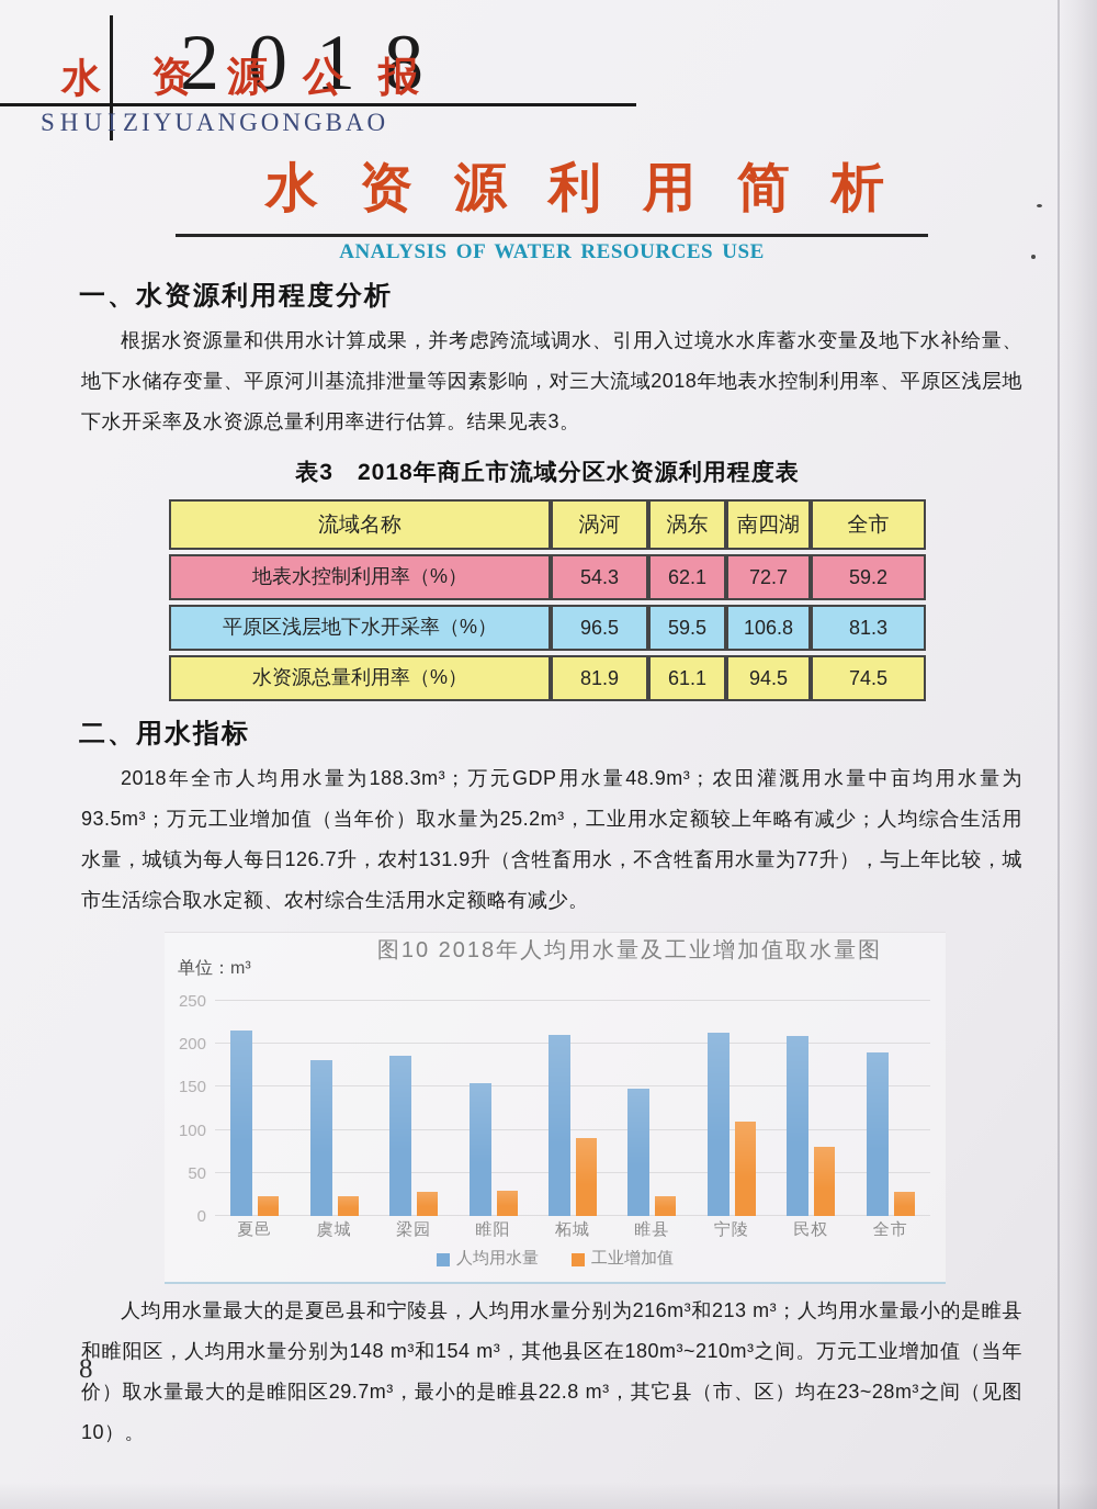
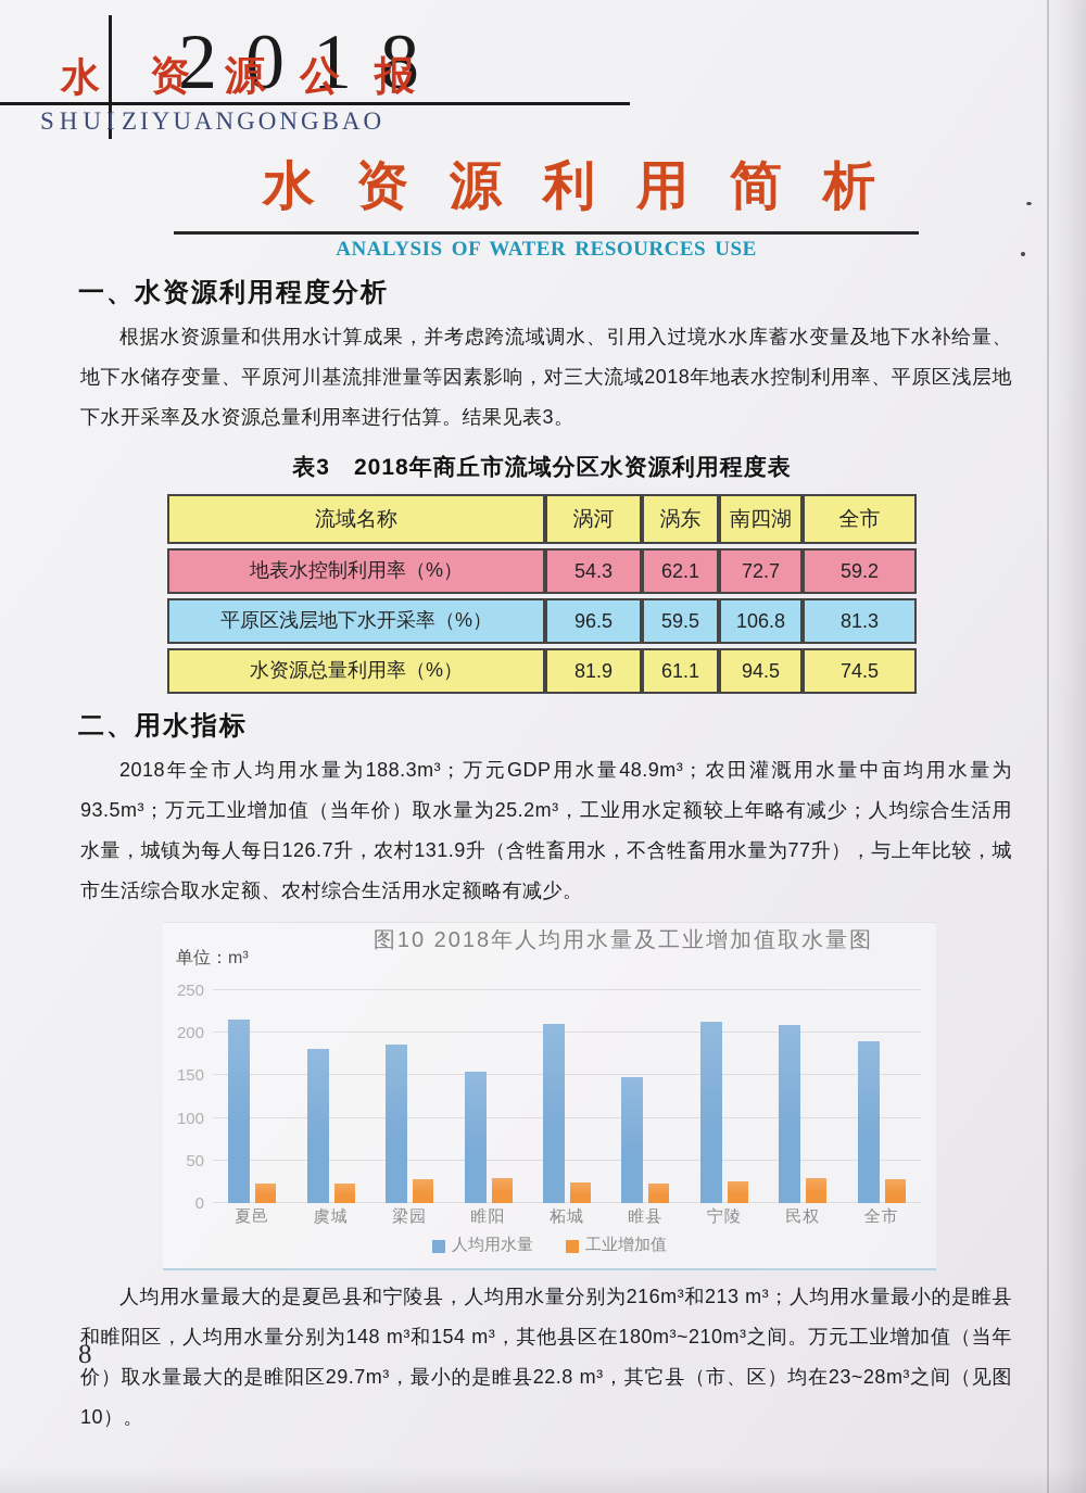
工业增加值/柘城: 90 -> 20
工业增加值/宁陵: 110 -> 20
工业增加值/民权: 80 -> 30
